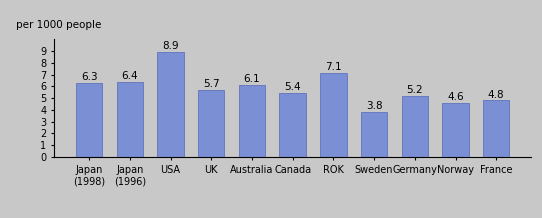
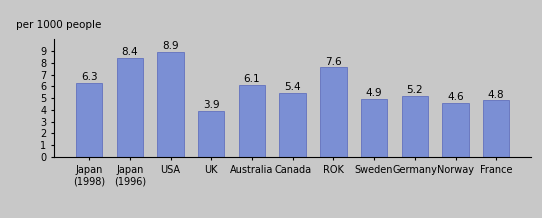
Japan (1996): 6.4 -> 8.4
UK: 5.7 -> 3.9
ROK: 7.1 -> 7.6
Sweden: 3.8 -> 4.9
